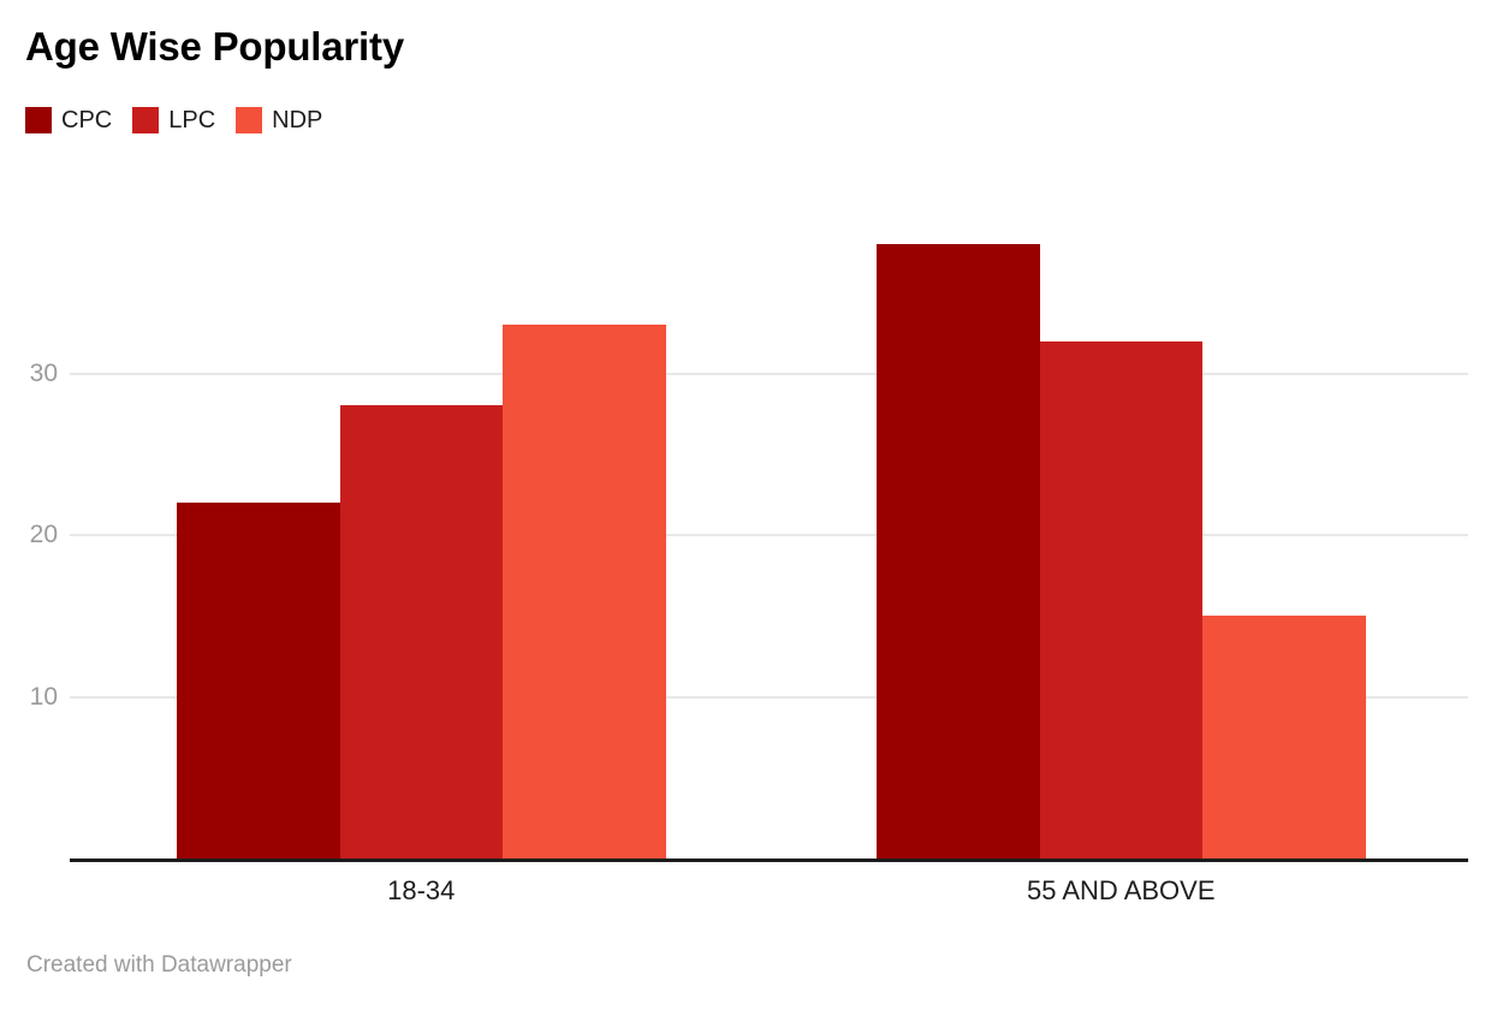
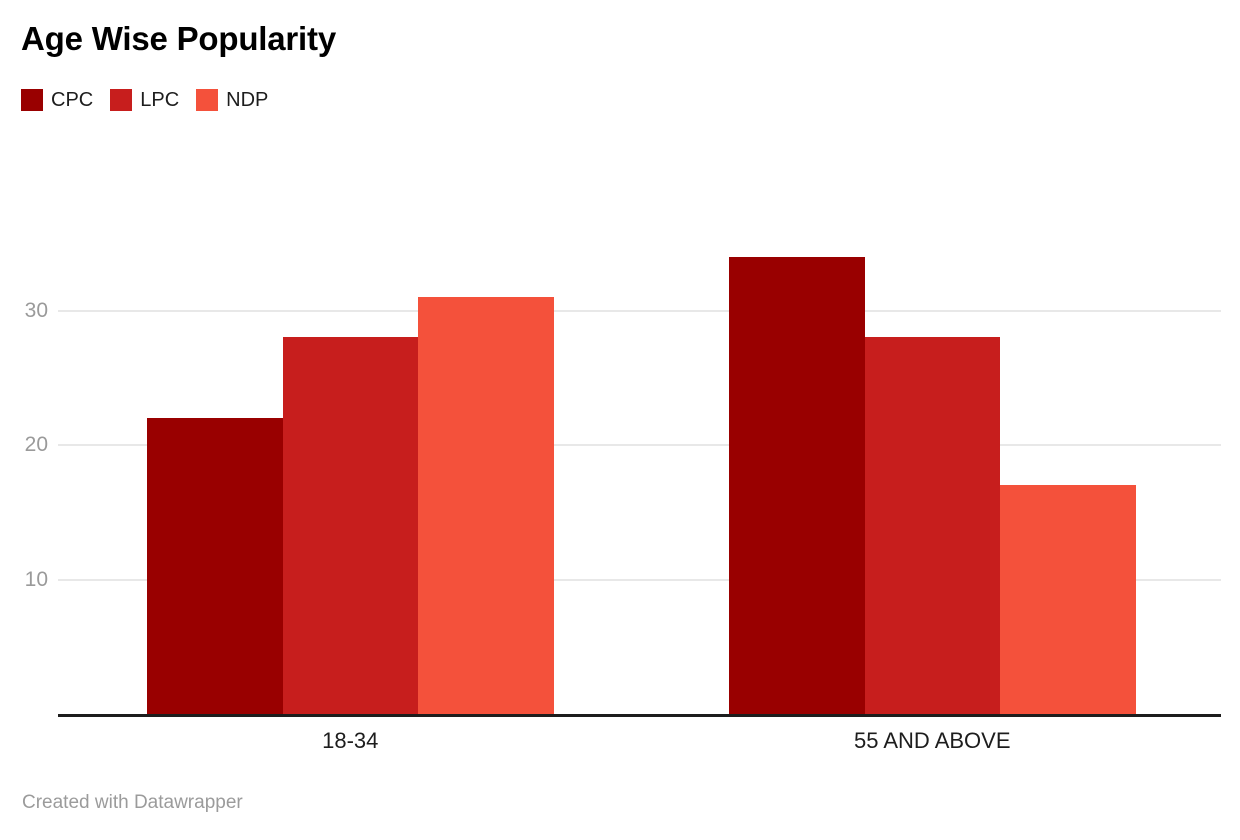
NDP/18-34: 33 -> 31
CPC/55 AND ABOVE: 38 -> 34
LPC/55 AND ABOVE: 32 -> 28
NDP/55 AND ABOVE: 15 -> 17
